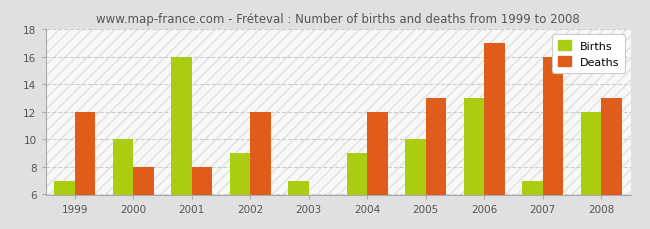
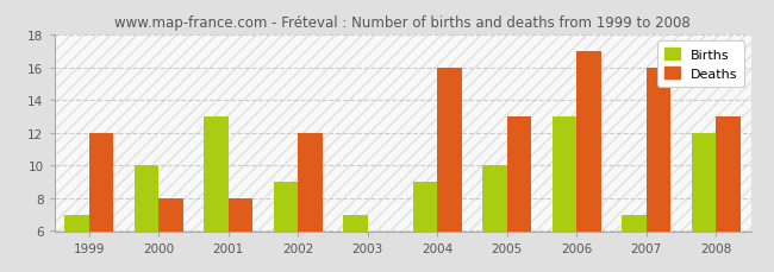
Births/2001: 16 -> 13
Deaths/2004: 12 -> 16
